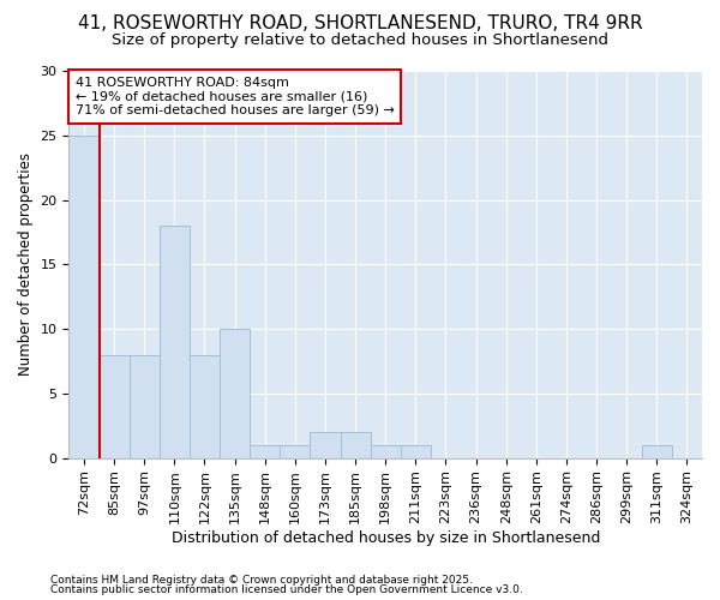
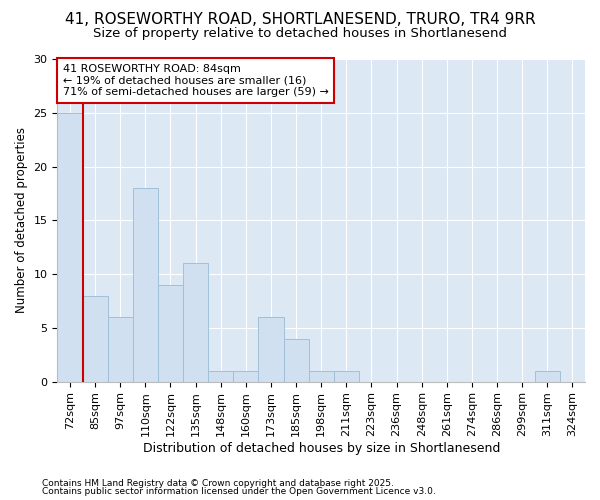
97sqm: 8 -> 6
122sqm: 8 -> 9
135sqm: 10 -> 11
173sqm: 2 -> 6
185sqm: 2 -> 4
